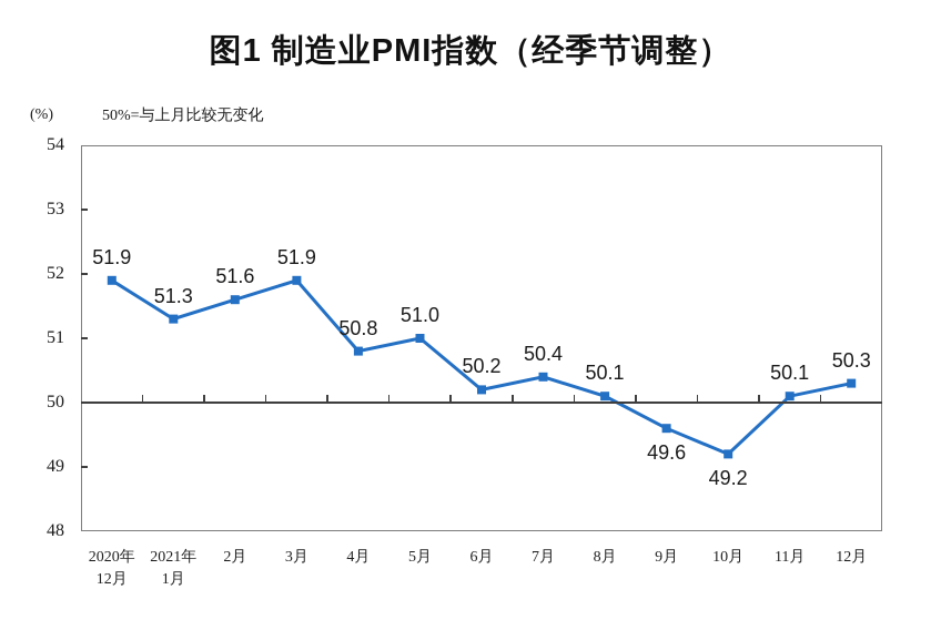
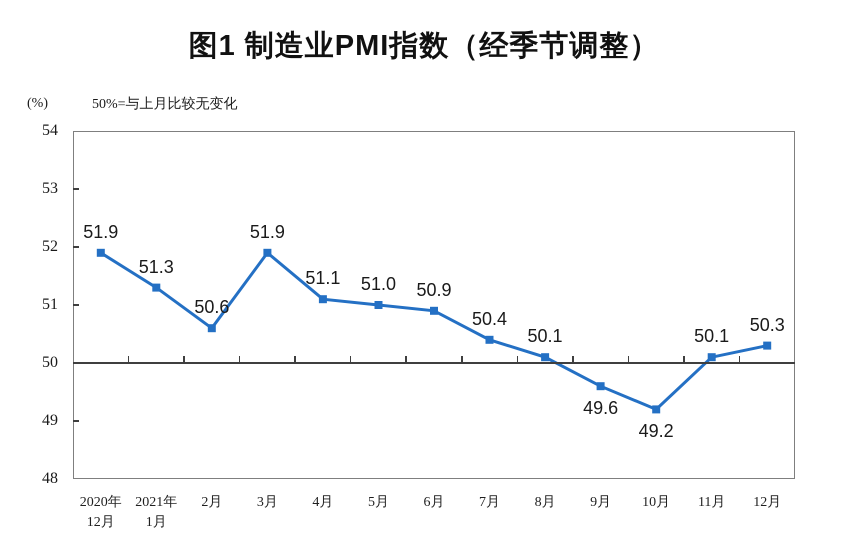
2月: 51.6 -> 50.6
4月: 50.8 -> 51.1
6月: 50.2 -> 50.9
